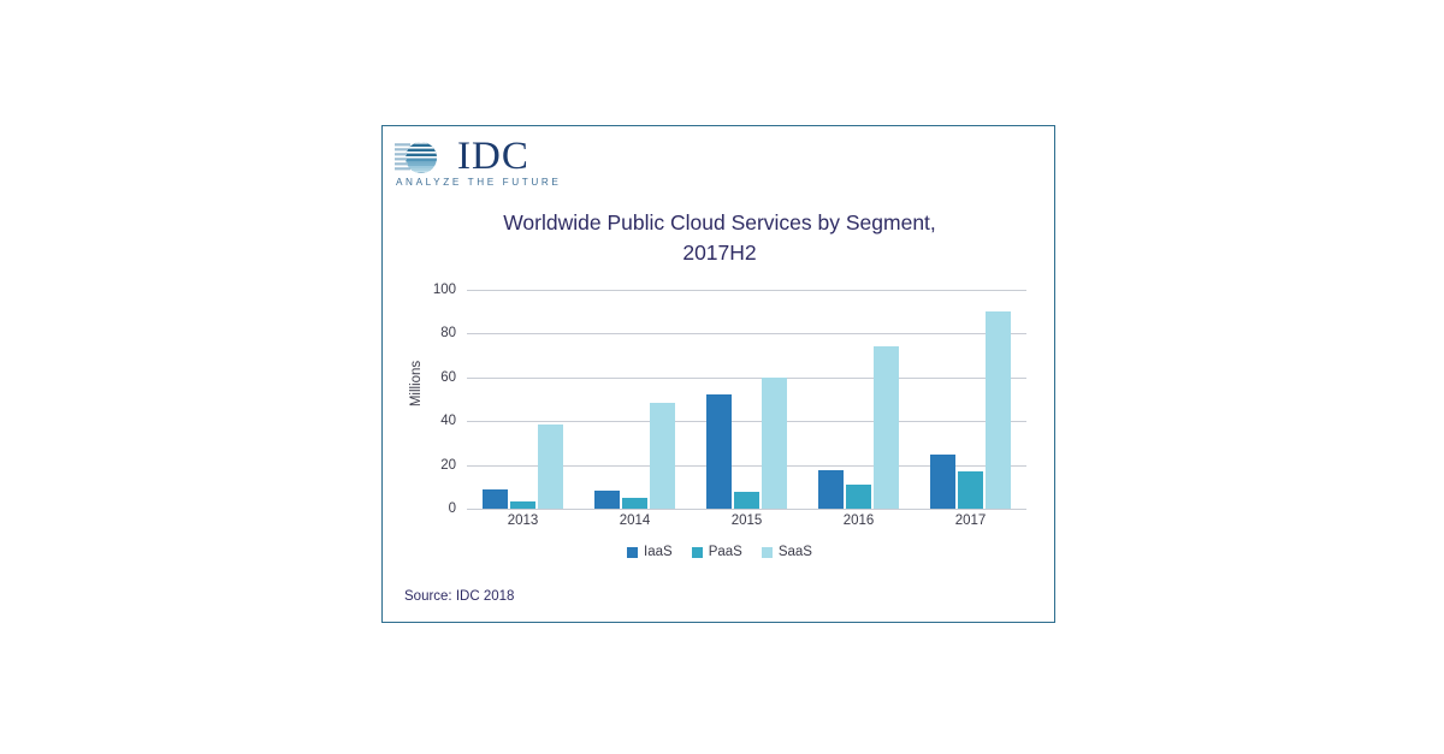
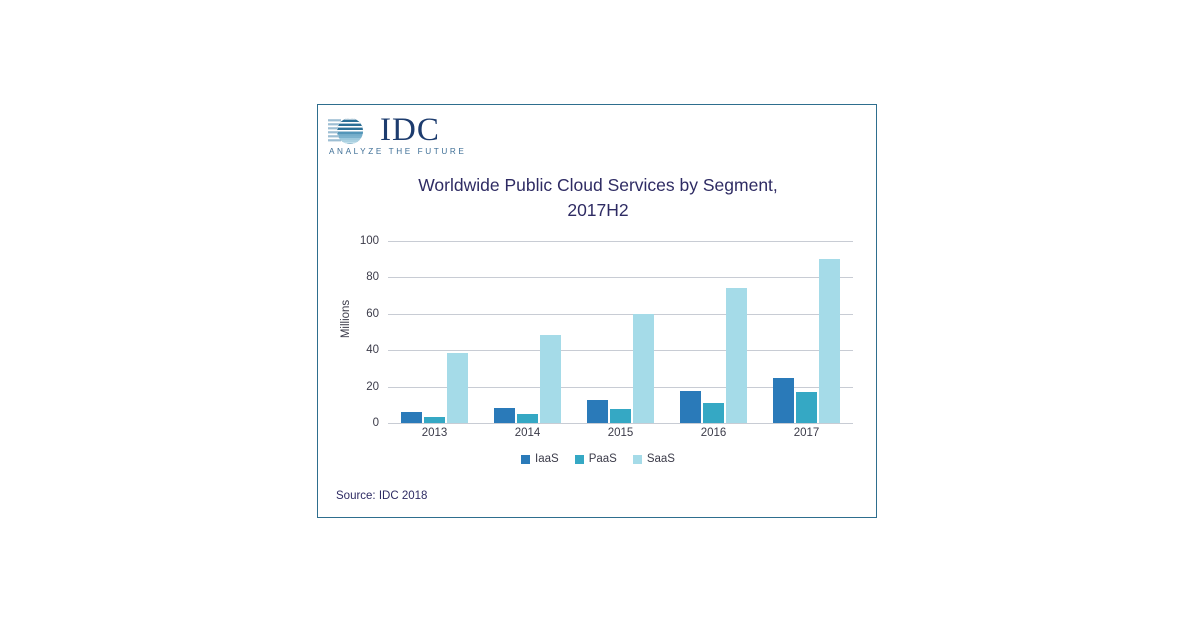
IaaS/2013: 9 -> 6
IaaS/2015: 52 -> 12
